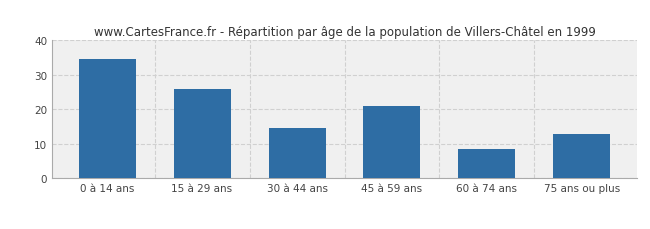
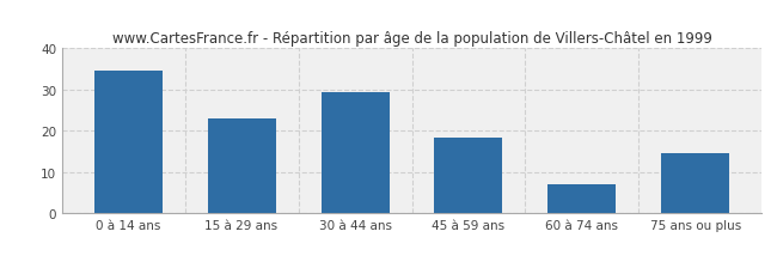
15 à 29 ans: 26.0 -> 23.0
30 à 44 ans: 14.5 -> 29.5
45 à 59 ans: 21.0 -> 18.5
60 à 74 ans: 8.5 -> 7.0
75 ans ou plus: 13.0 -> 14.5
